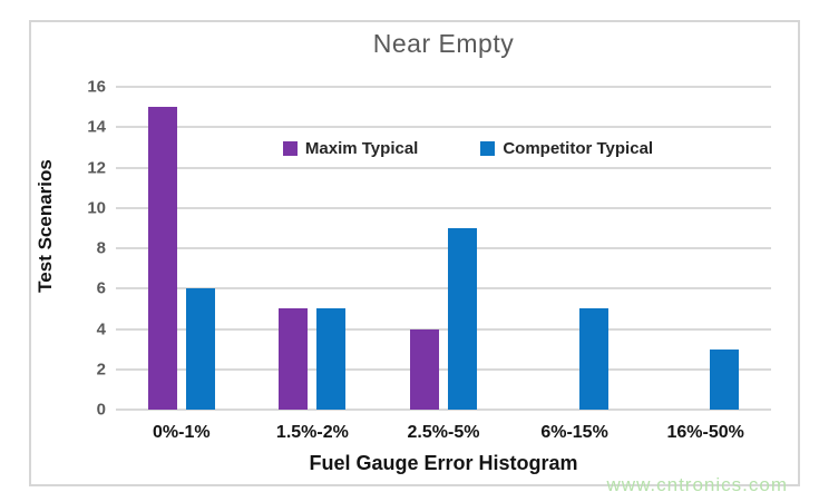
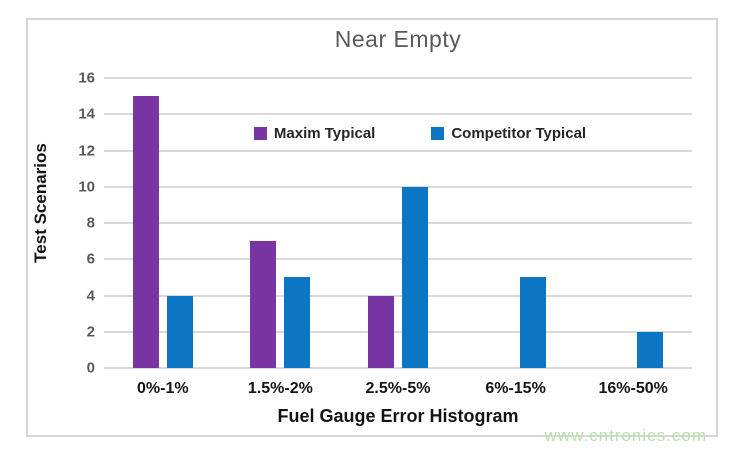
Competitor Typical/0%-1%: 6 -> 4
Maxim Typical/1.5%-2%: 5 -> 7
Competitor Typical/2.5%-5%: 9 -> 10
Competitor Typical/16%-50%: 3 -> 2
